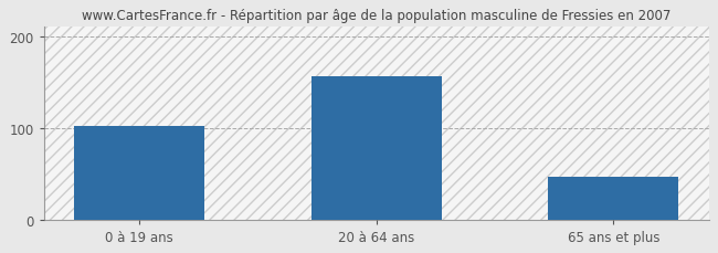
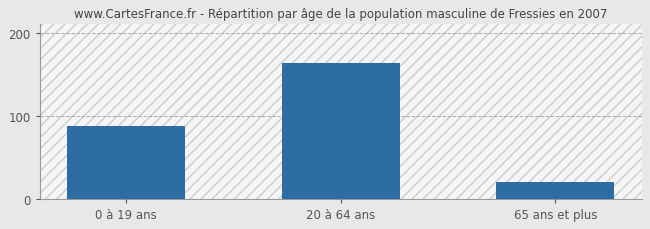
0 à 19 ans: 102 -> 88
20 à 64 ans: 156 -> 163
65 ans et plus: 46 -> 20
